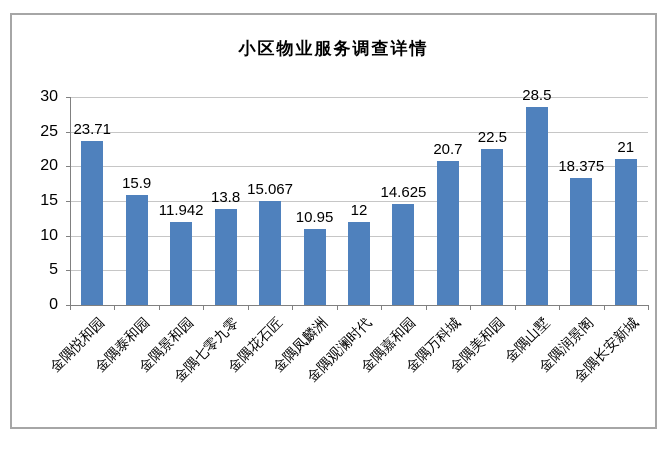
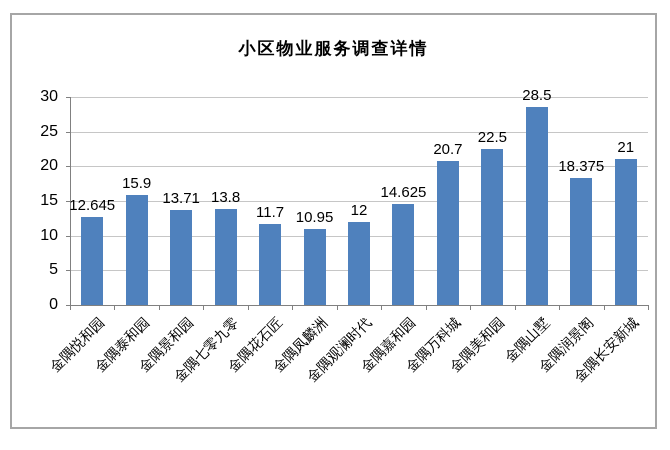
金隅悦和园: 23.71 -> 12.645
金隅景和园: 11.942 -> 13.71
金隅花石匠: 15.067 -> 11.7
